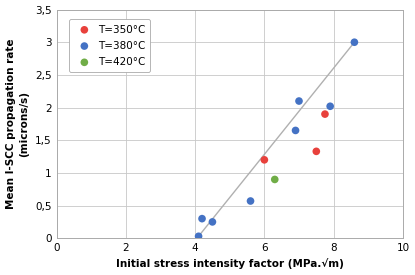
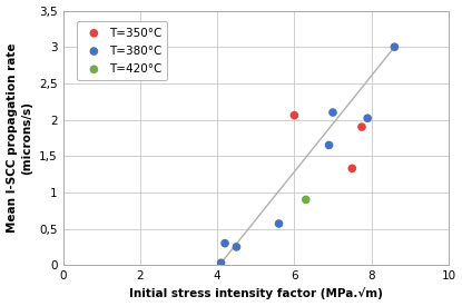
T=350°C/6: 1,20 -> 2,06
